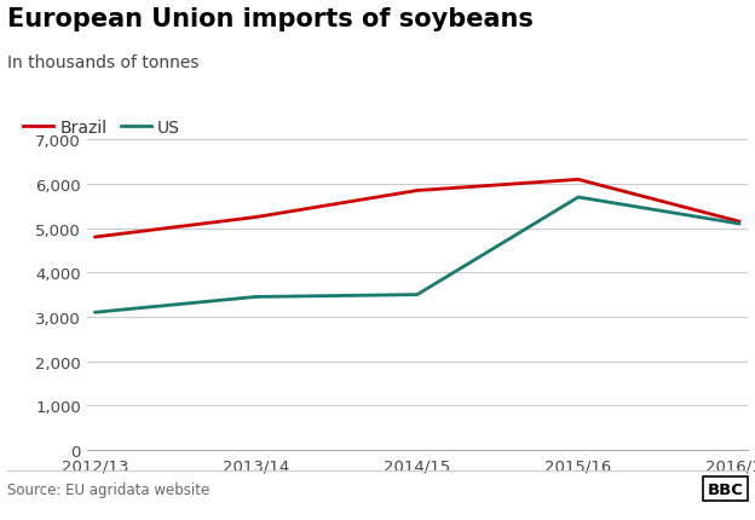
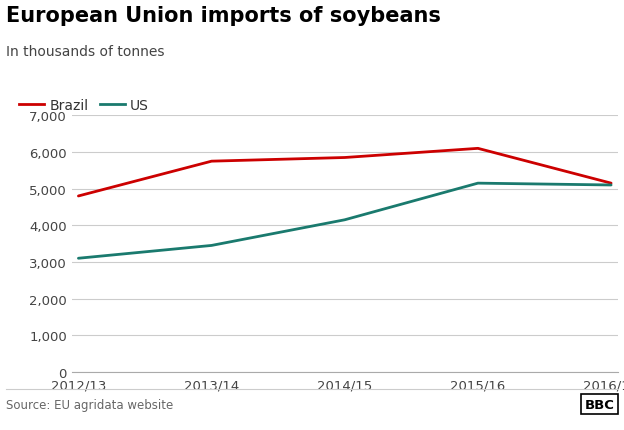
Brazil/2013/14: 5,250 -> 5,750
US/2014/15: 3,500 -> 4,150
US/2015/16: 5,700 -> 5,150
